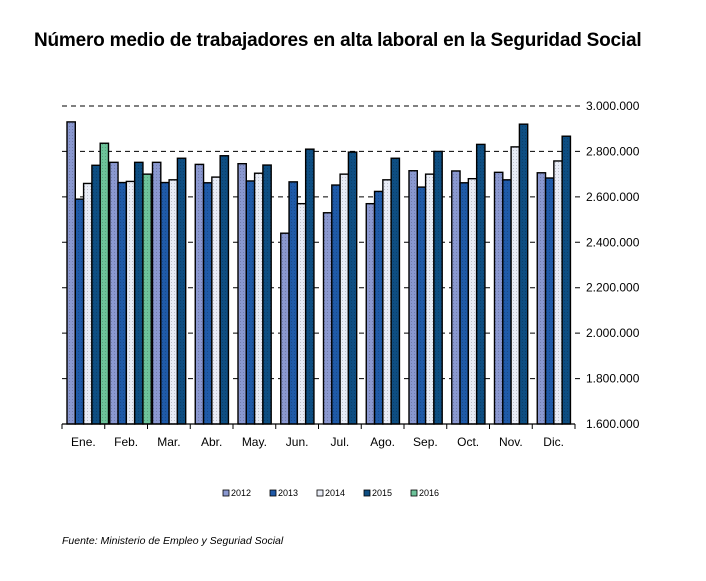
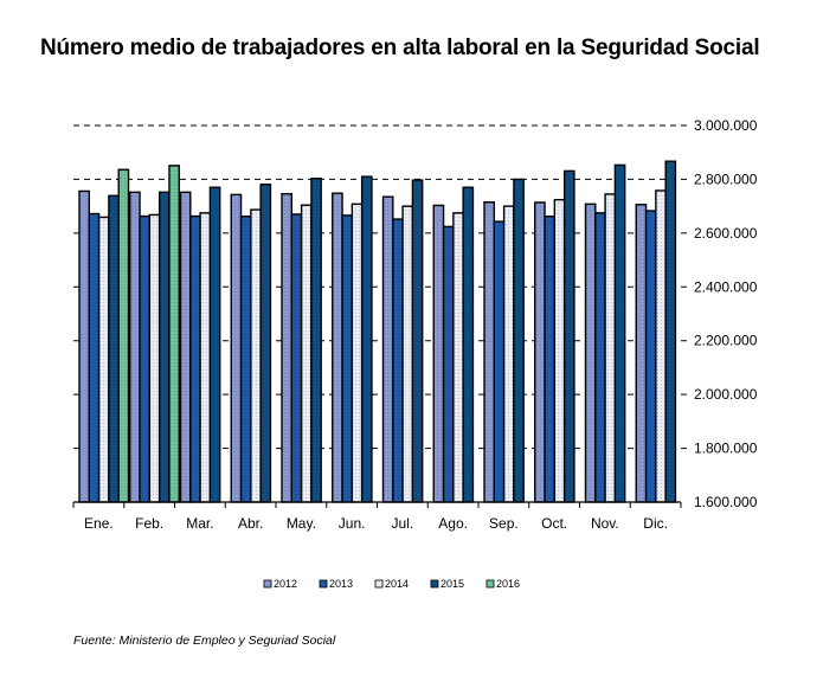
2012/Ene.: 2930000 -> 2760000
2013/Ene.: 2590000 -> 2670000
2016/Feb.: 2700000 -> 2850000
2015/May.: 2740000 -> 2800000
2012/Jun.: 2440000 -> 2750000
2014/Jun.: 2570000 -> 2710000
2012/Jul.: 2530000 -> 2740000
2012/Ago.: 2570000 -> 2700000
2014/Oct.: 2680000 -> 2720000
2014/Nov.: 2820000 -> 2740000
2015/Nov.: 2920000 -> 2850000
